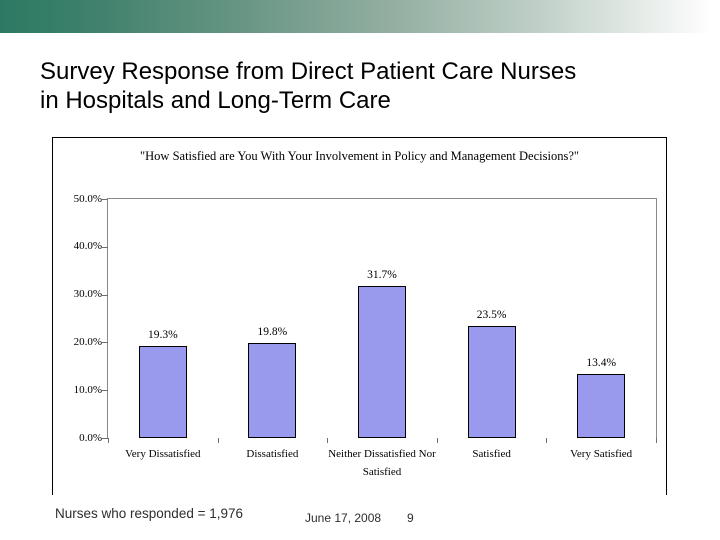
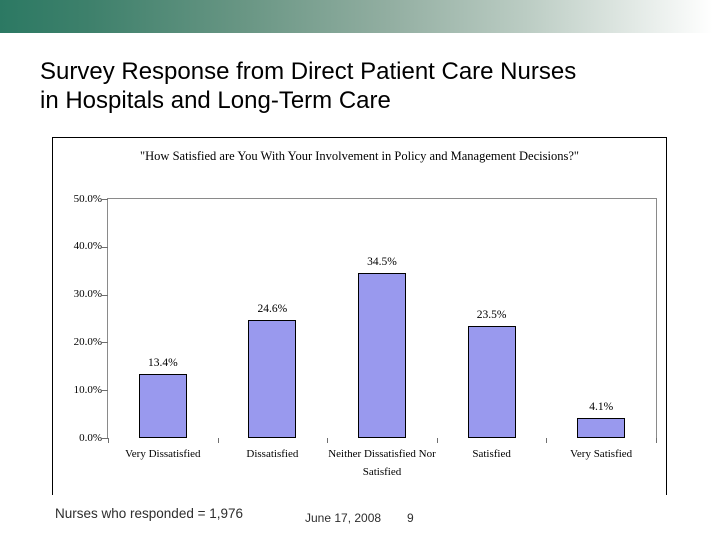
Very Dissatisfied: 19.3% -> 13.4%
Dissatisfied: 19.8% -> 24.6%
Neither Dissatisfied Nor Satisfied: 31.7% -> 34.5%
Very Satisfied: 13.4% -> 4.1%
